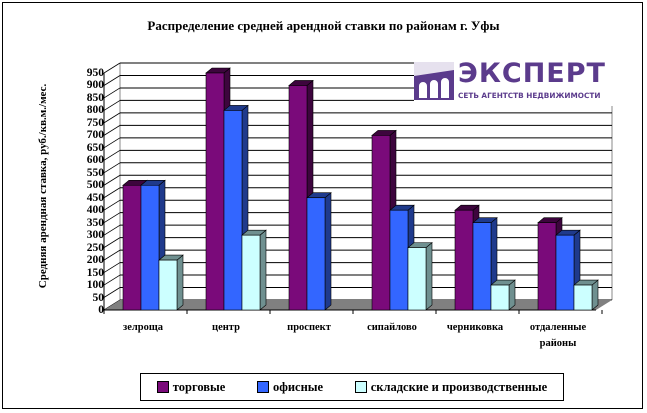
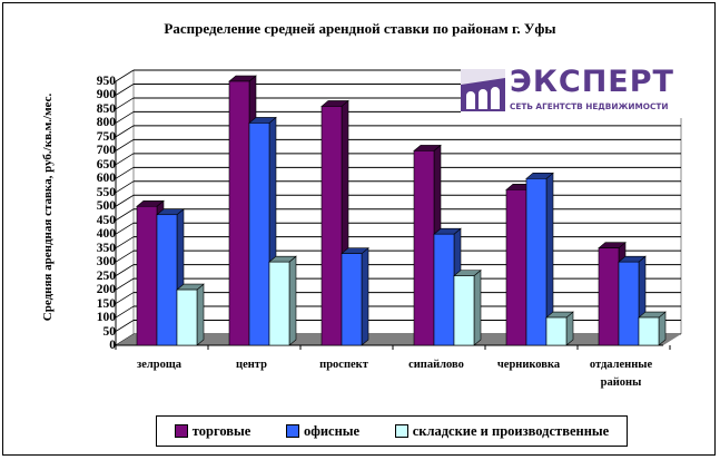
офисные/зелроща: 500 -> 470
торговые/проспект: 900 -> 860
офисные/проспект: 450 -> 330
торговые/черниковка: 400 -> 560
офисные/черниковка: 350 -> 600
